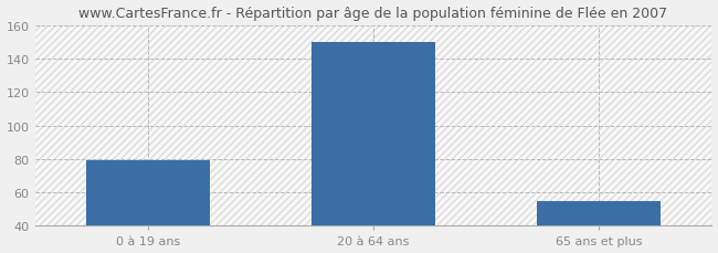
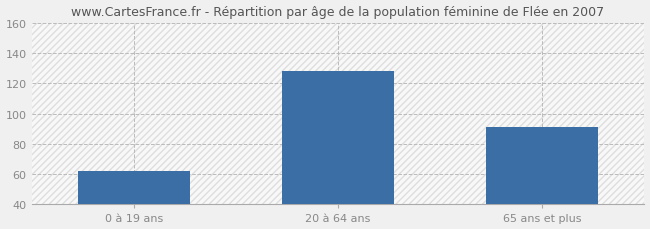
0 à 19 ans: 79 -> 62
20 à 64 ans: 150 -> 128
65 ans et plus: 55 -> 91
